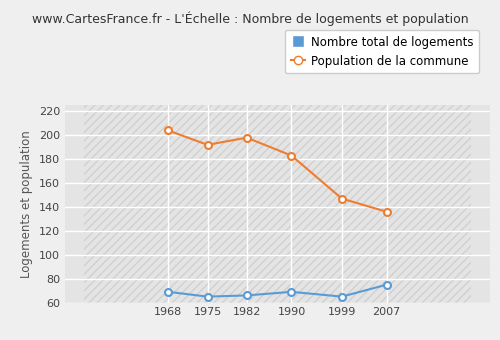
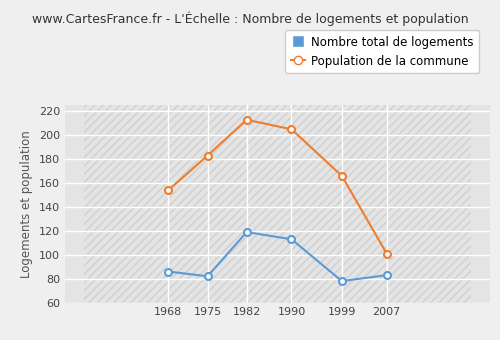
Nombre total de logements/1968: 69 -> 86
Population de la commune/1968: 204 -> 154
Nombre total de logements/1975: 65 -> 82
Population de la commune/1975: 192 -> 183
Nombre total de logements/1982: 66 -> 119
Population de la commune/1982: 198 -> 213
Nombre total de logements/1990: 69 -> 113
Population de la commune/1990: 183 -> 205
Nombre total de logements/1999: 65 -> 78
Population de la commune/1999: 147 -> 166
Nombre total de logements/2007: 75 -> 83
Population de la commune/2007: 136 -> 101
